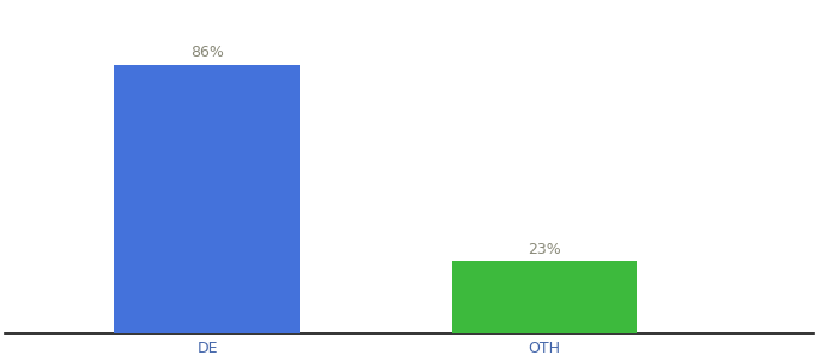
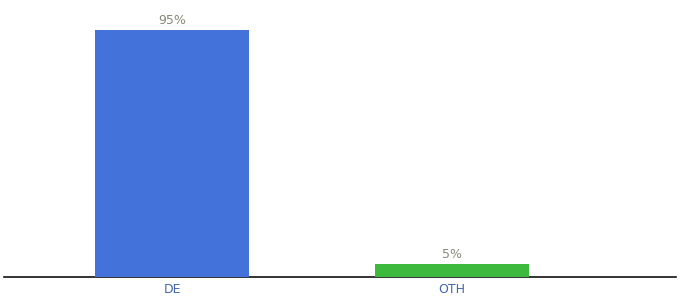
DE: 86% -> 95%
OTH: 23% -> 5%
